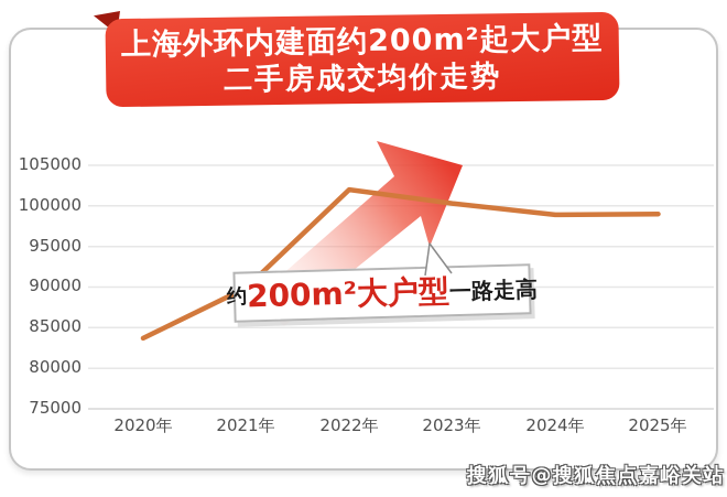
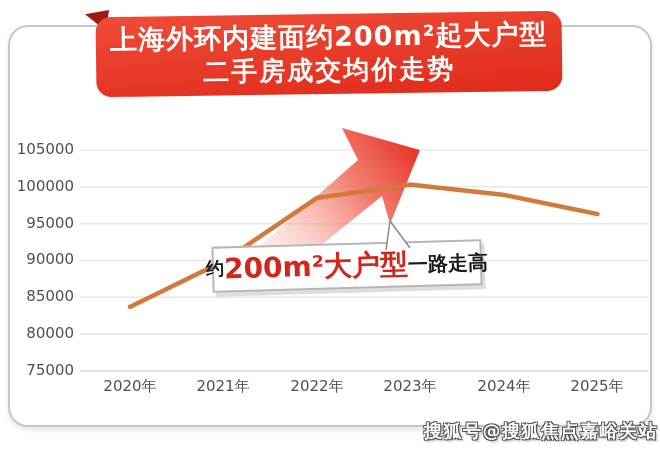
2022年: 102000 -> 98000
2025年: 99000 -> 96000
